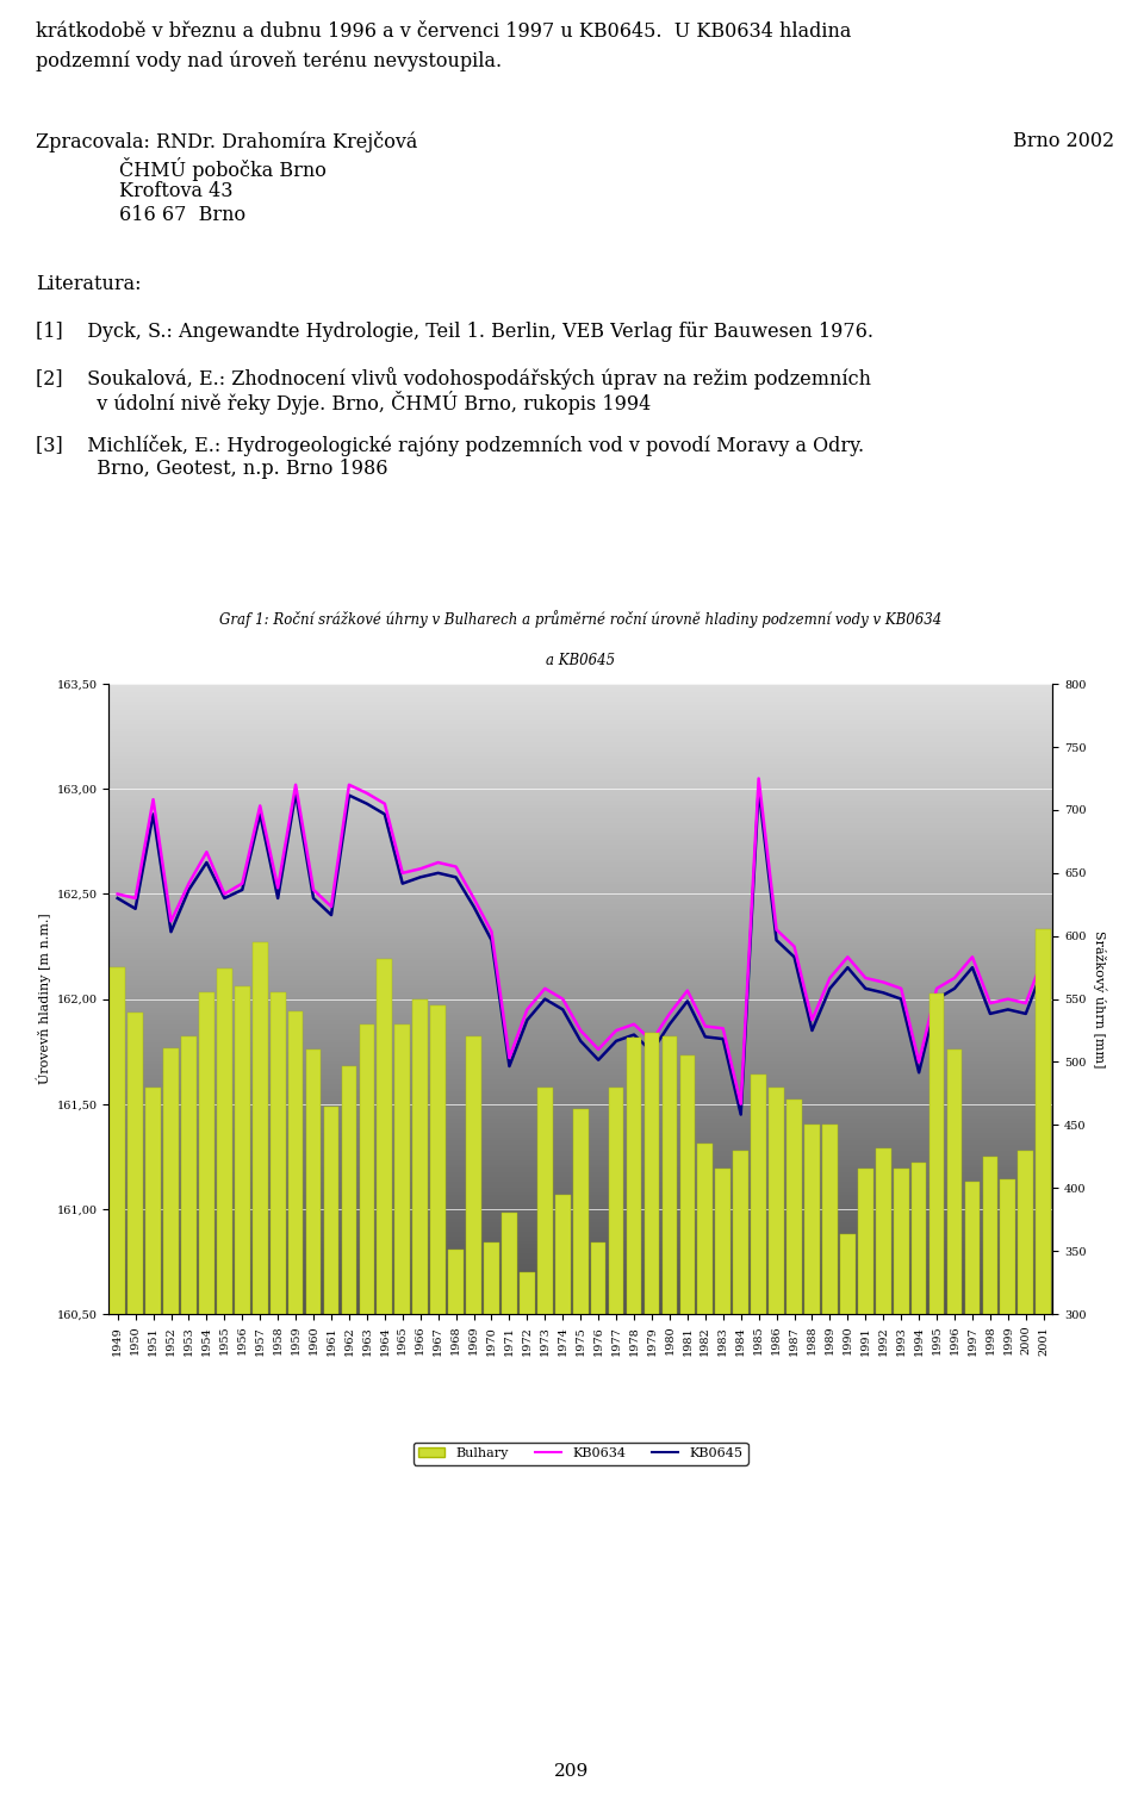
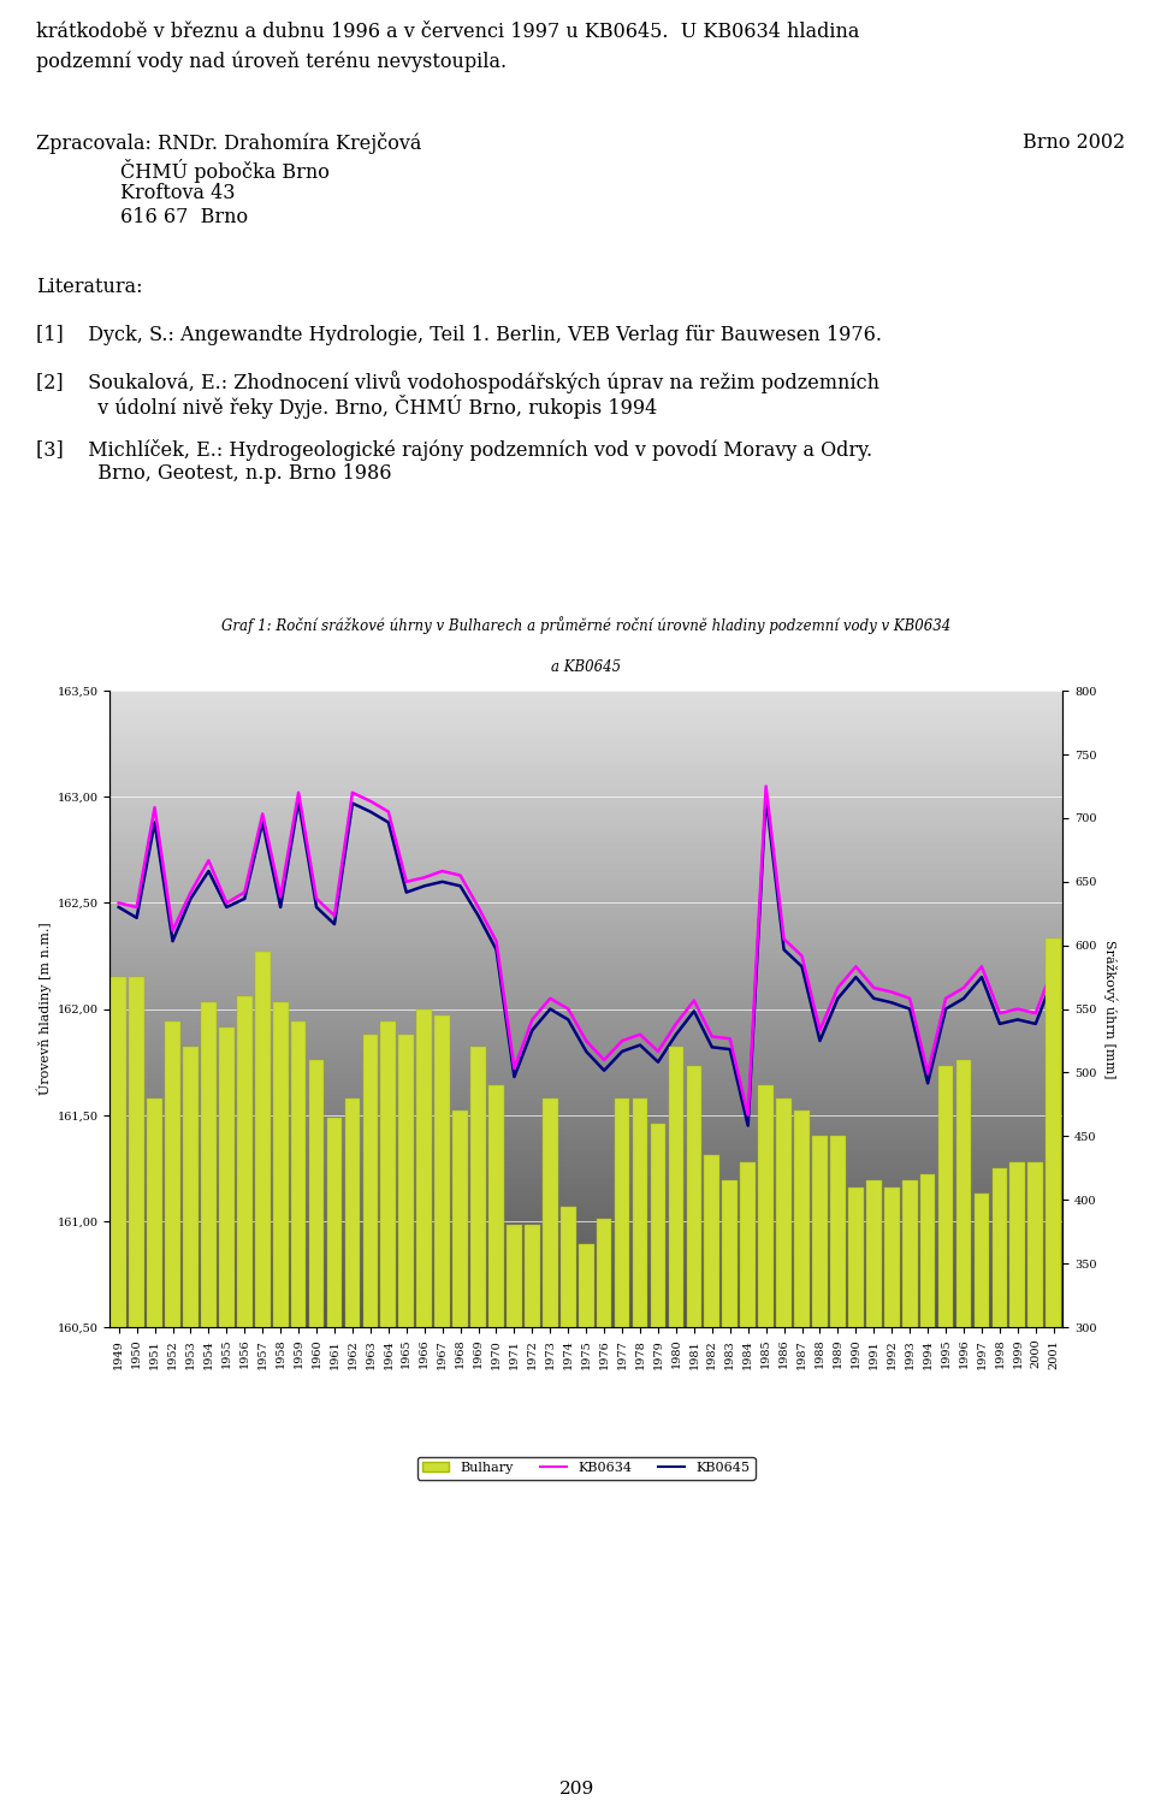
Bulhary/1950: 539 -> 575
Bulhary/1952: 511 -> 540
Bulhary/1955: 574 -> 535
Bulhary/1962: 497 -> 480
Bulhary/1964: 582 -> 540
Bulhary/1968: 351 -> 470
Bulhary/1970: 357 -> 490
Bulhary/1972: 333 -> 380
Bulhary/1975: 463 -> 365
Bulhary/1976: 357 -> 385
Bulhary/1978: 519 -> 480
Bulhary/1979: 523 -> 460
Bulhary/1990: 363 -> 410
Bulhary/1992: 431 -> 410
Bulhary/1995: 554 -> 505
Bulhary/1999: 407 -> 430
